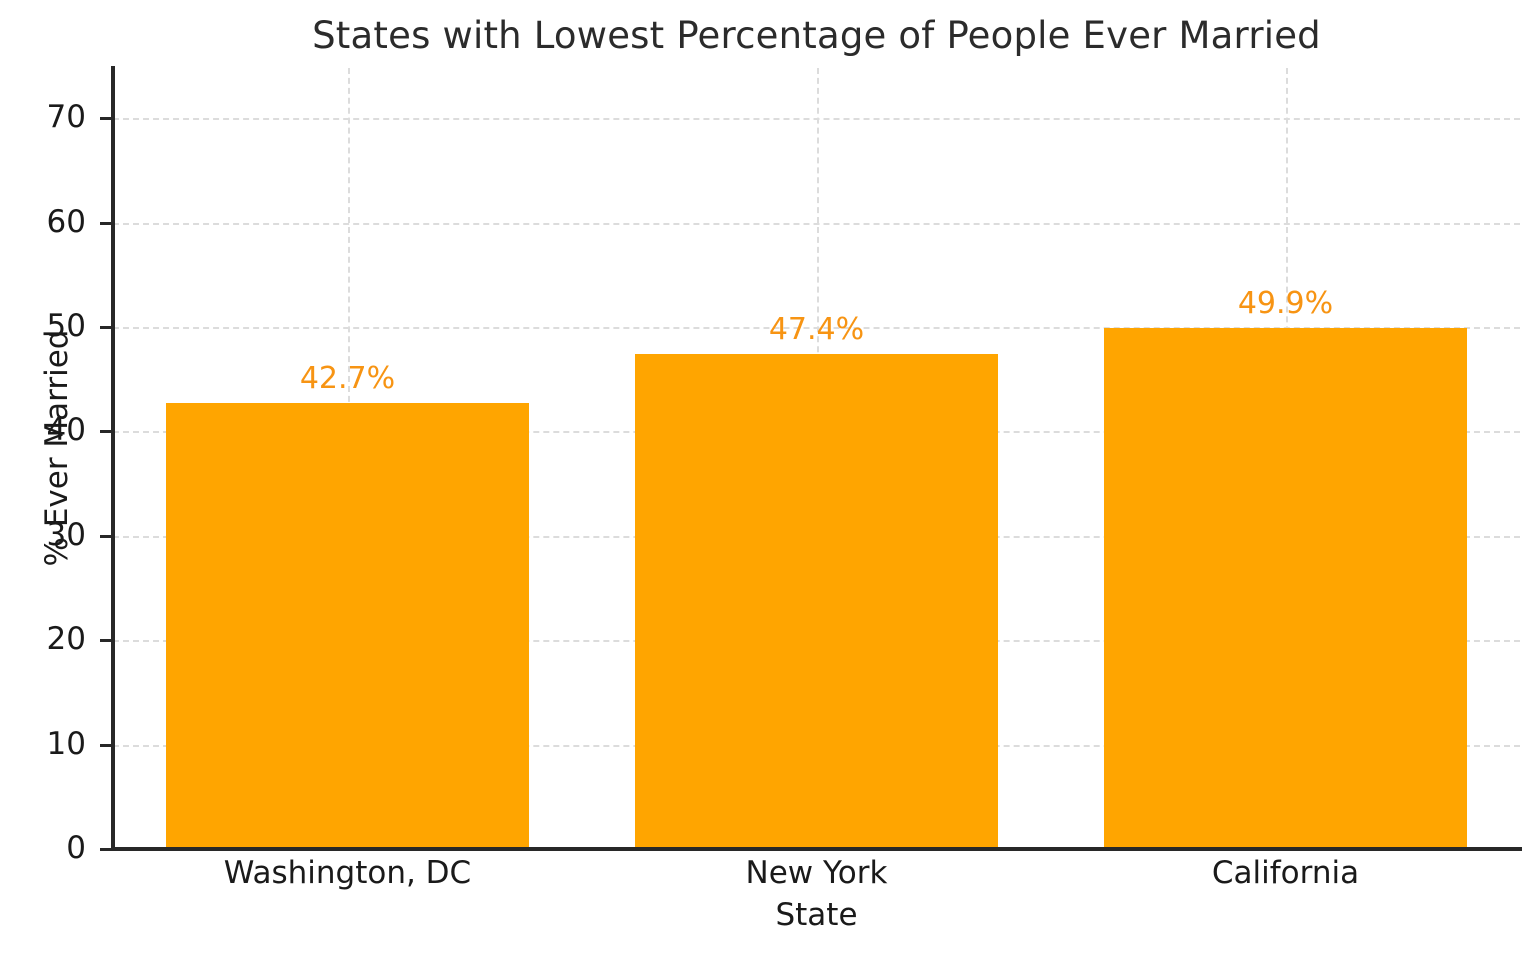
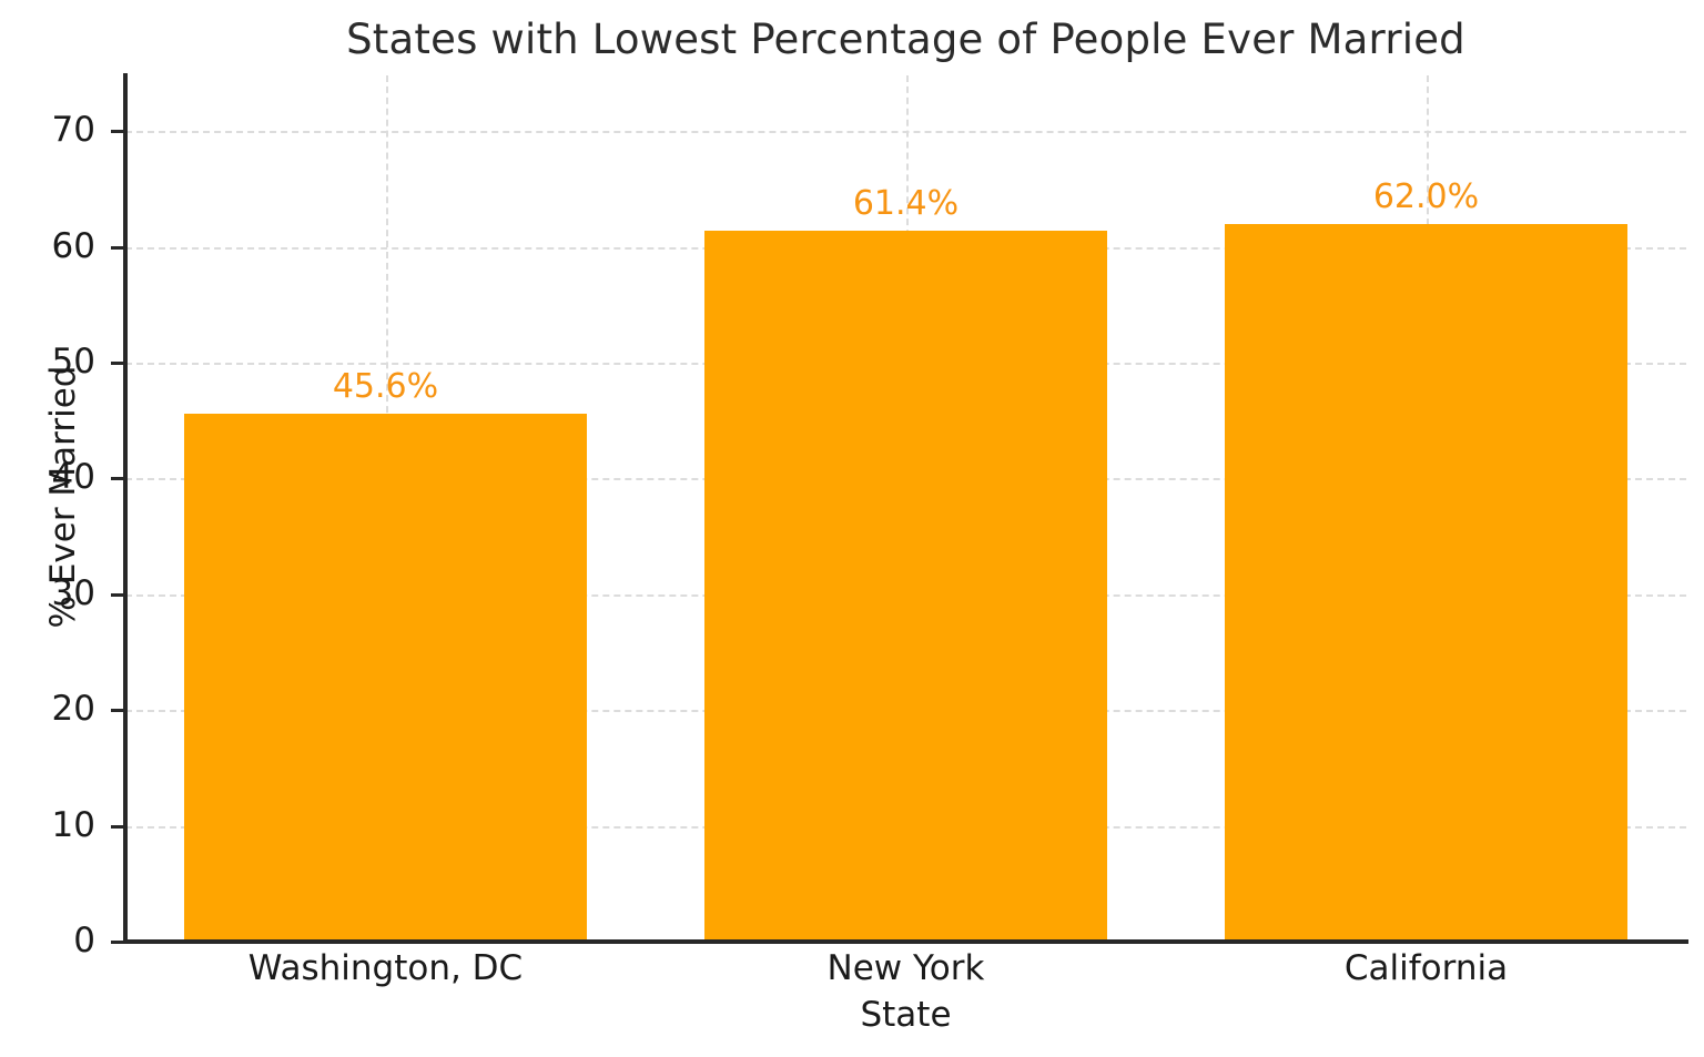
Washington, DC: 42.7% -> 45.6%
New York: 47.4% -> 61.4%
California: 49.9% -> 62.0%
